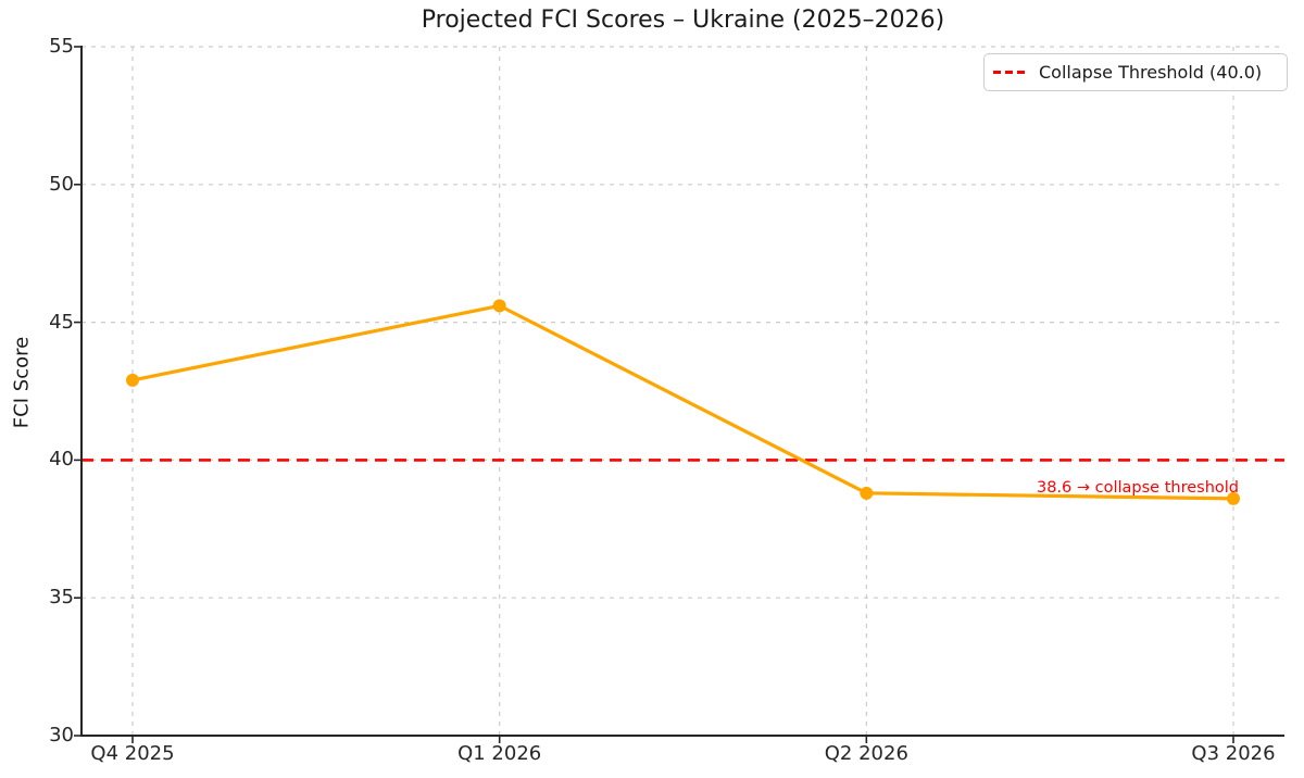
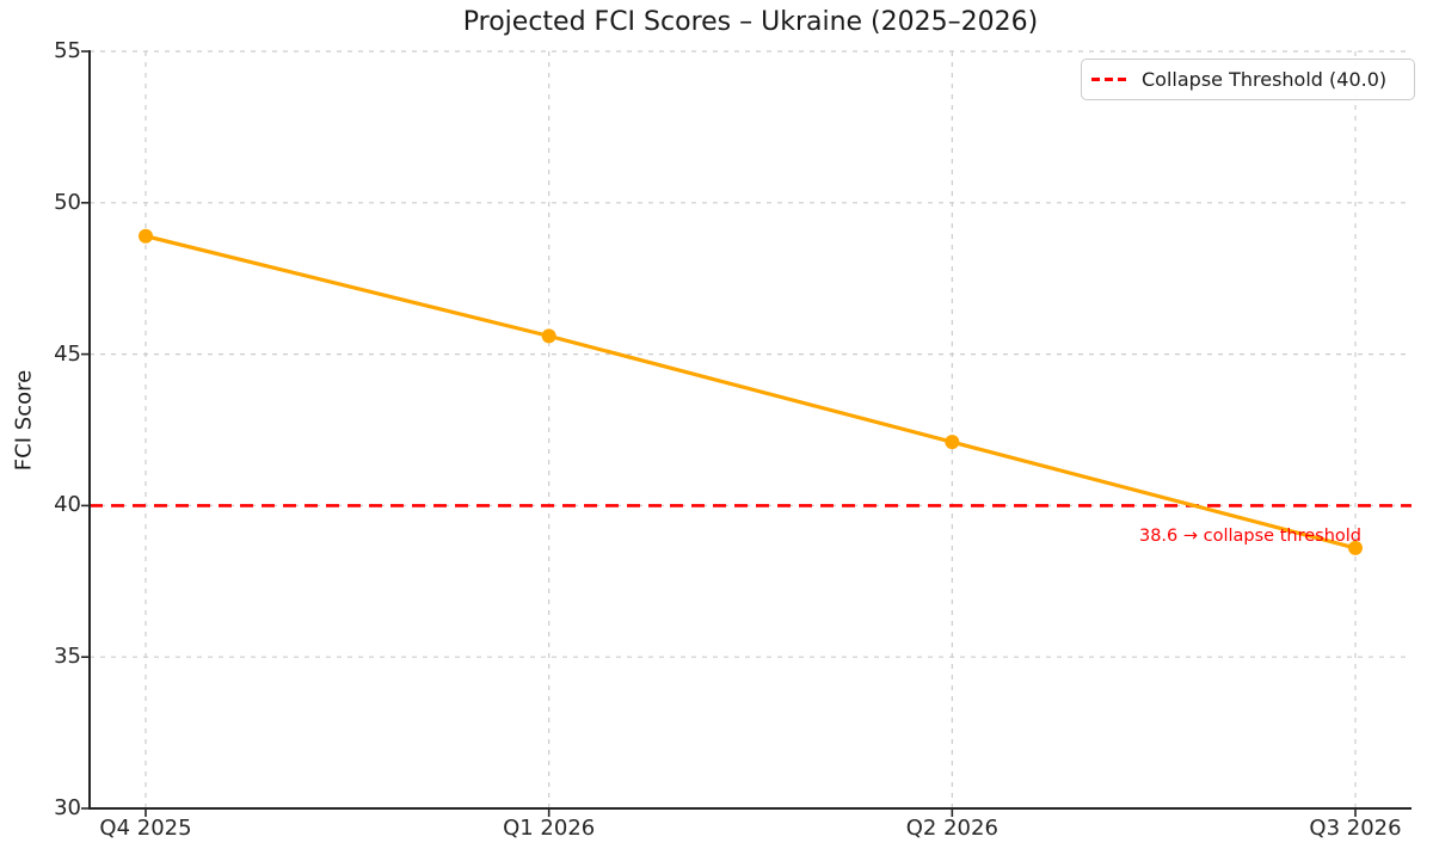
Q4 2025: 42.9 -> 48.9
Q2 2026: 38.8 -> 42.1
